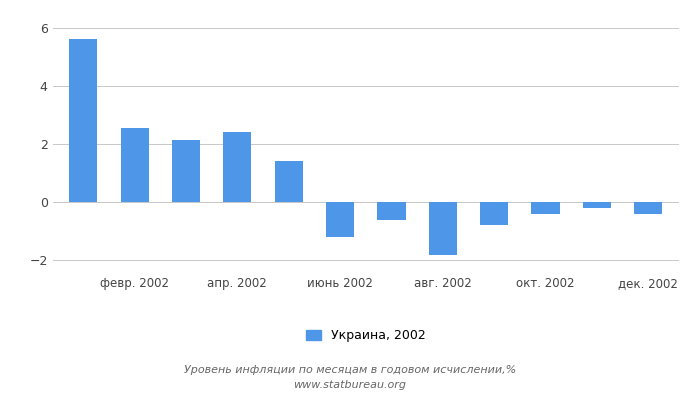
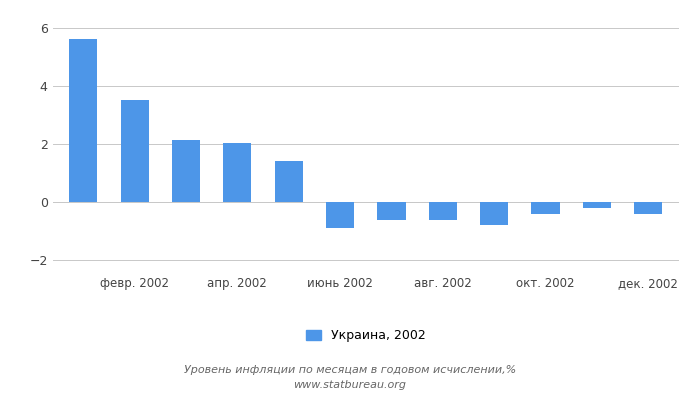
февр. 2002: 2.55 -> 3.50
апр. 2002: 2.40 -> 2.05
июнь 2002: -1.20 -> -0.90
авг. 2002: -1.80 -> -0.60
